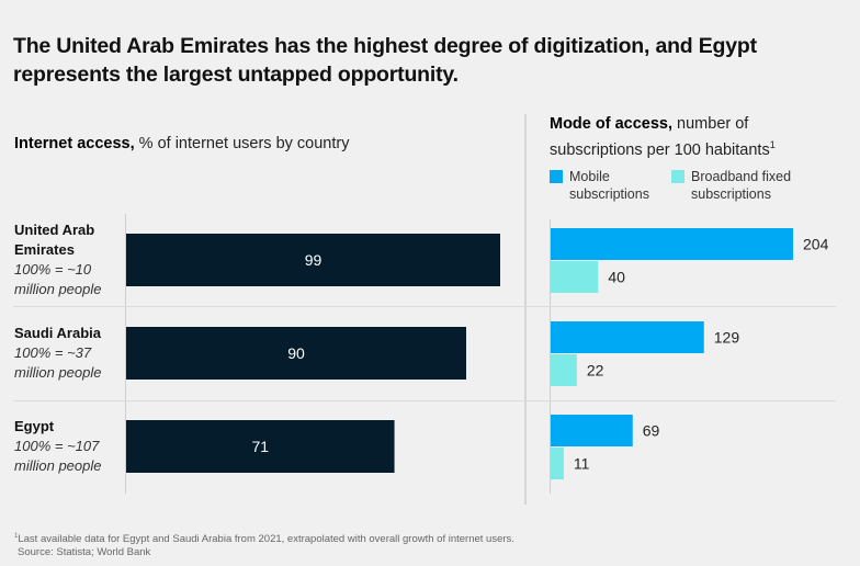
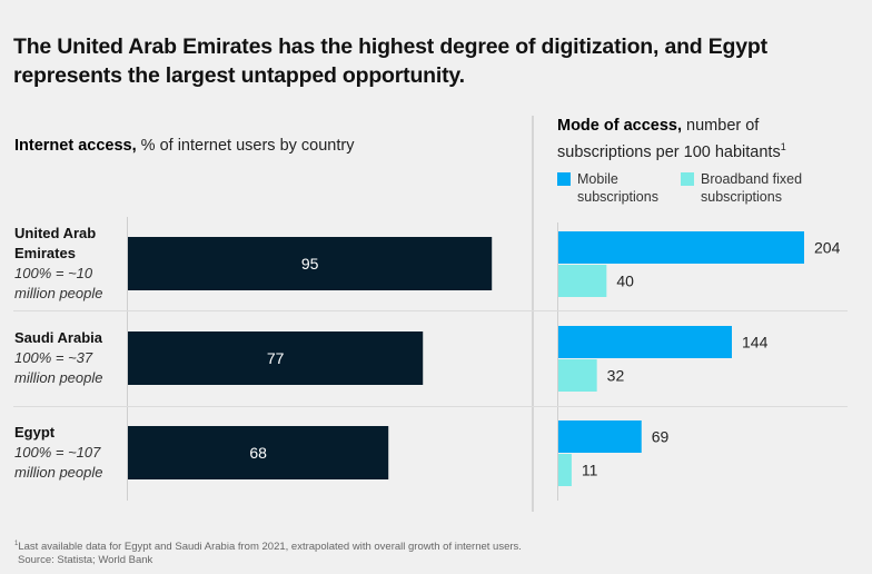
Internet access, % of internet users by country/United Arab Emirates: 99 -> 95
Internet access, % of internet users by country/Saudi Arabia: 90 -> 77
Internet access, % of internet users by country/Egypt: 71 -> 68
Mode of access, number of subscriptions per 100 habitants/Mobile subscriptions/Saudi Arabia: 129 -> 144
Mode of access, number of subscriptions per 100 habitants/Broadband fixed subscriptions/Saudi Arabia: 22 -> 32
